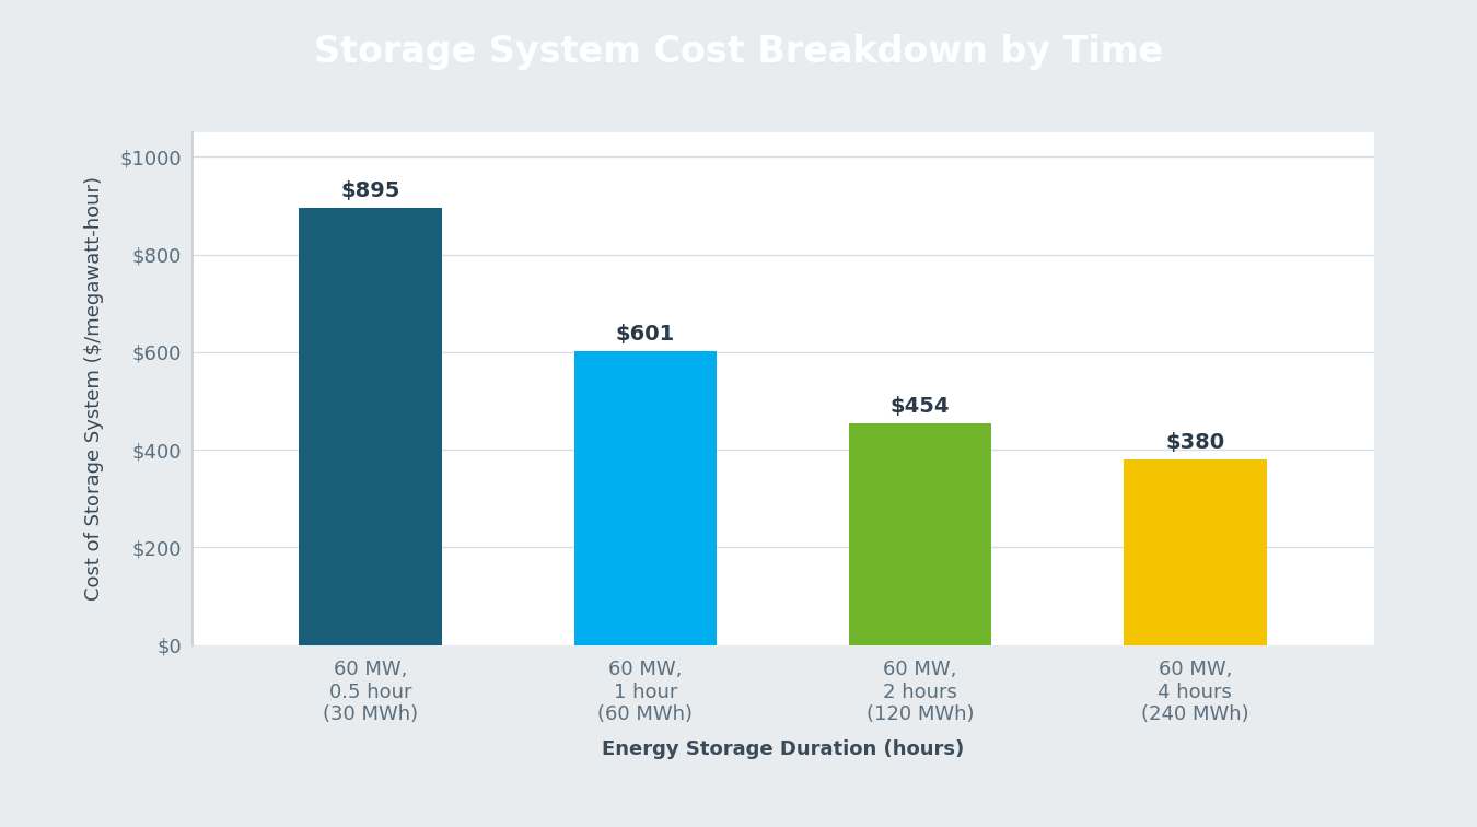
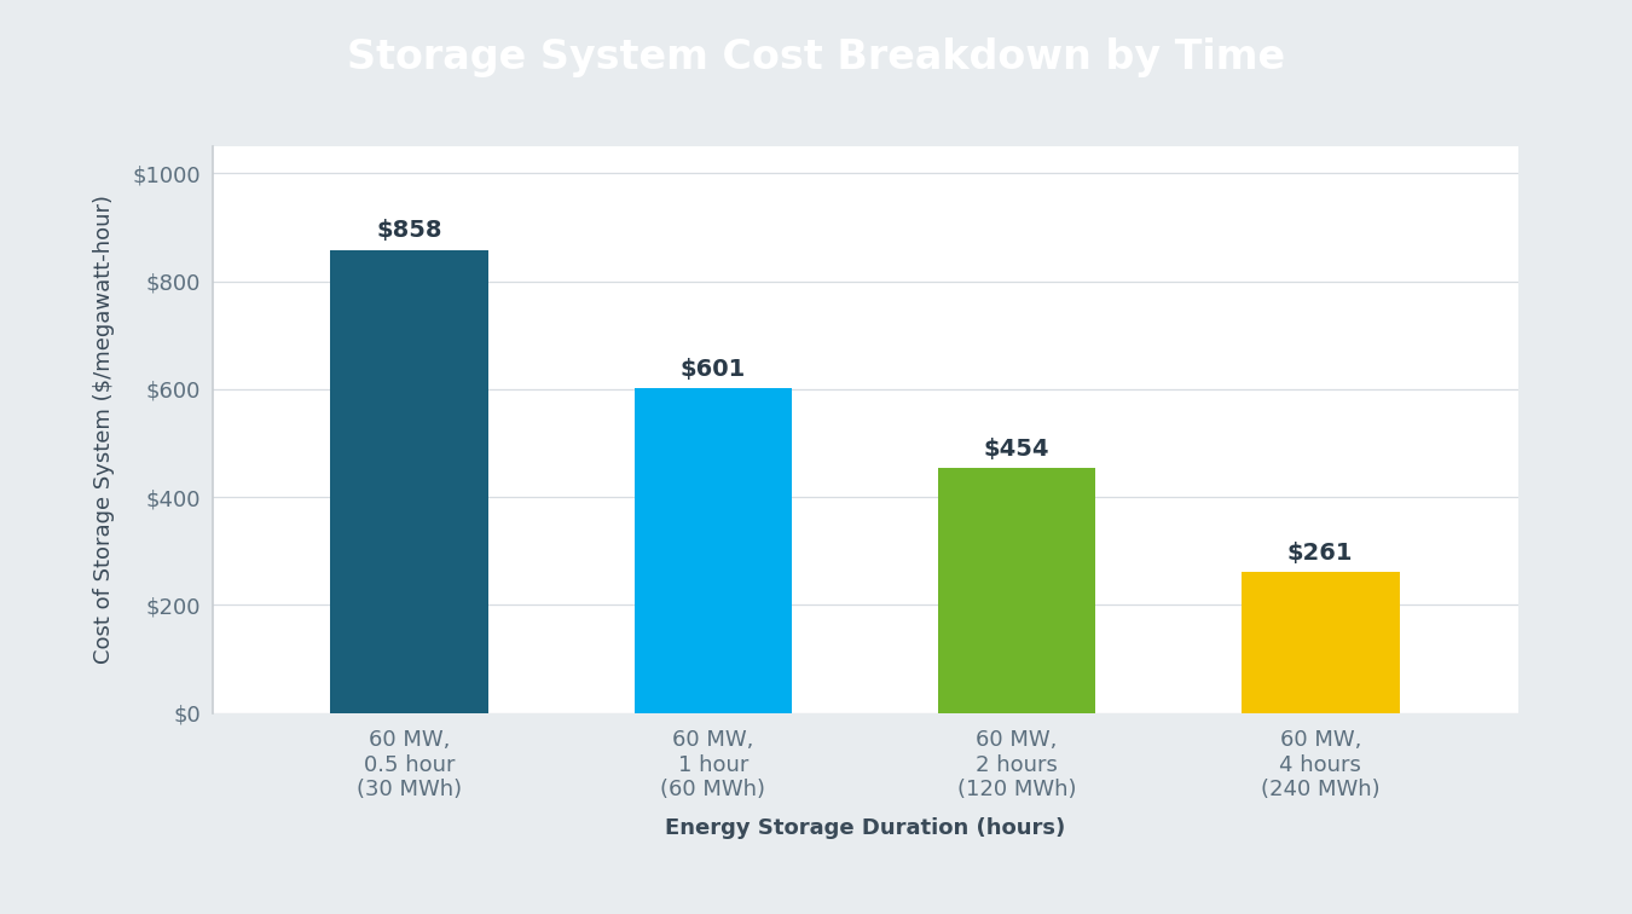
60 MW, 0.5 hour (30 MWh): $895 -> $858
60 MW, 4 hours (240 MWh): $380 -> $261
